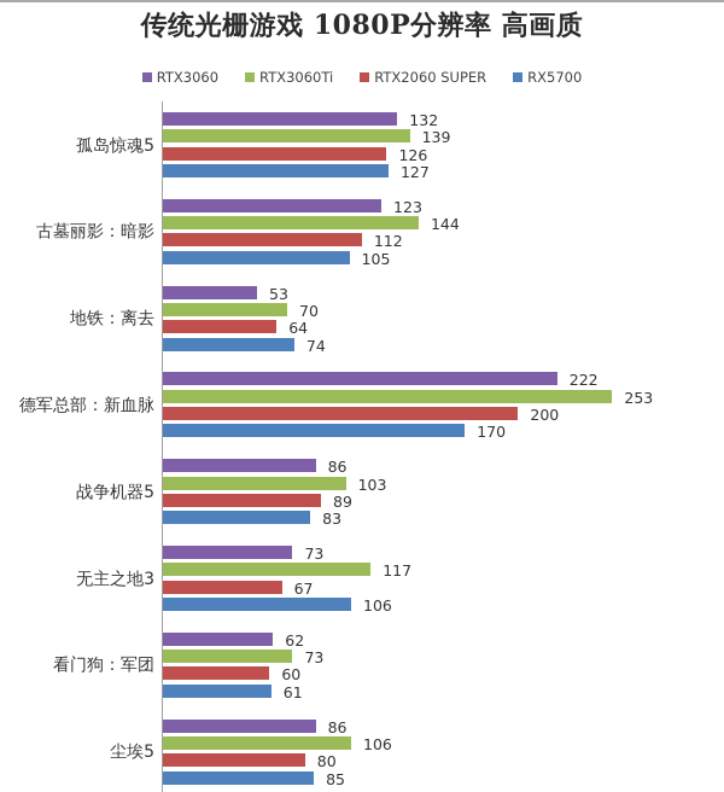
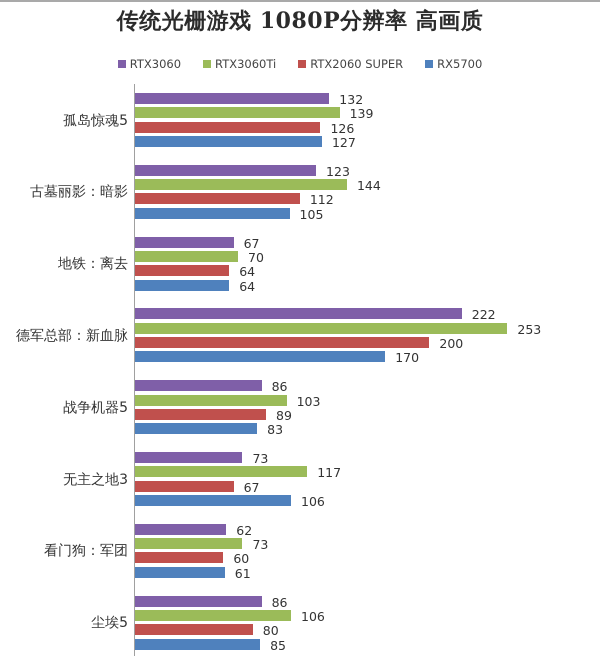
RTX3060/地铁：离去: 53 -> 67
RX5700/地铁：离去: 74 -> 64
